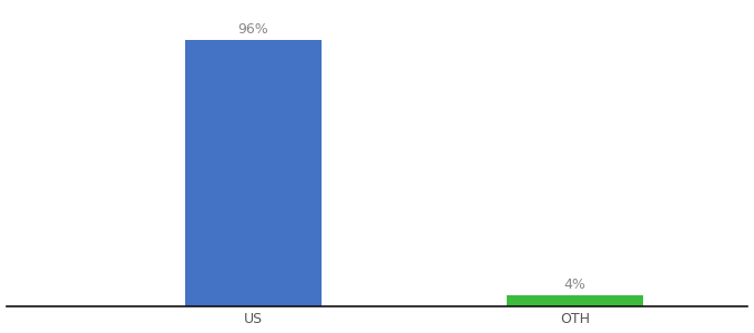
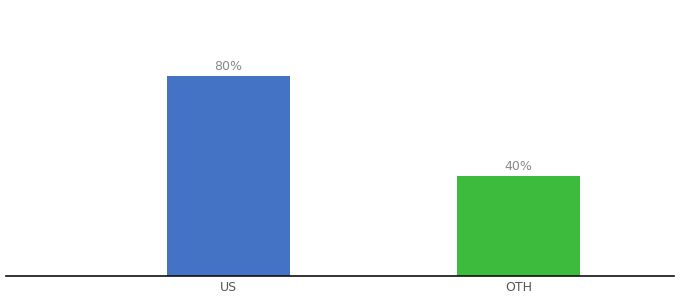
US: 96% -> 80%
OTH: 4% -> 40%
